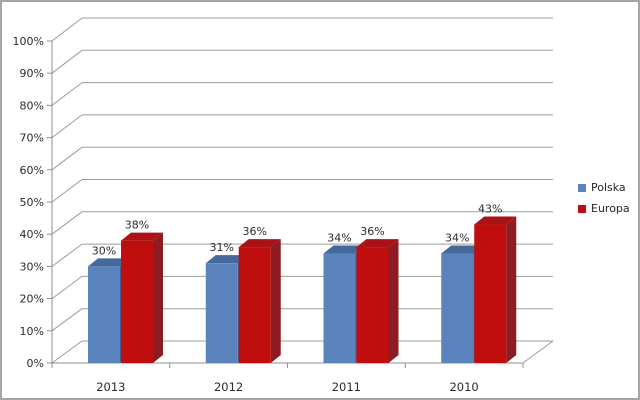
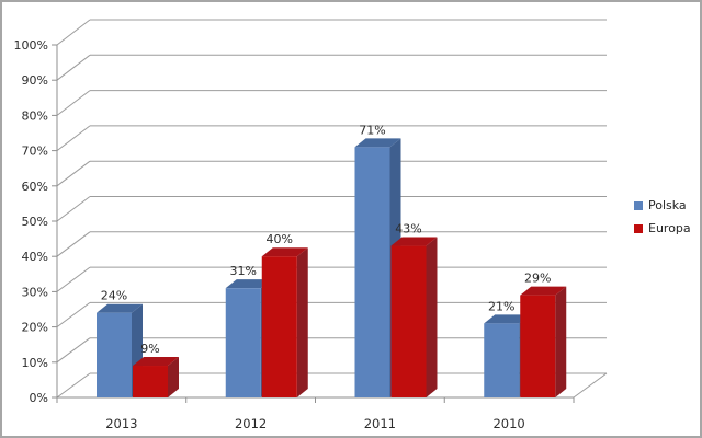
Polska/2013: 30% -> 24%
Europa/2013: 38% -> 9%
Europa/2012: 36% -> 40%
Polska/2011: 34% -> 71%
Europa/2011: 36% -> 43%
Polska/2010: 34% -> 21%
Europa/2010: 43% -> 29%
